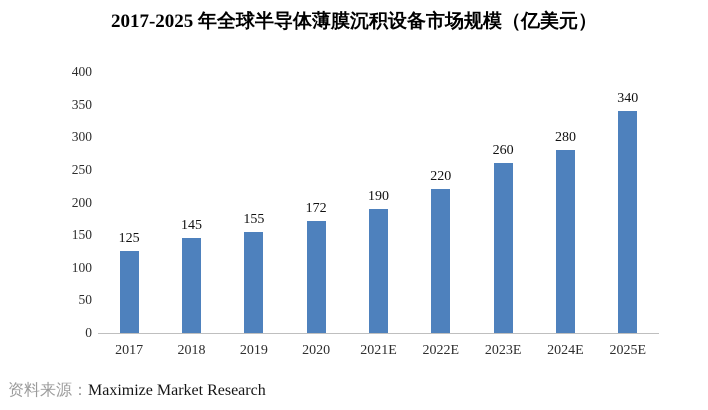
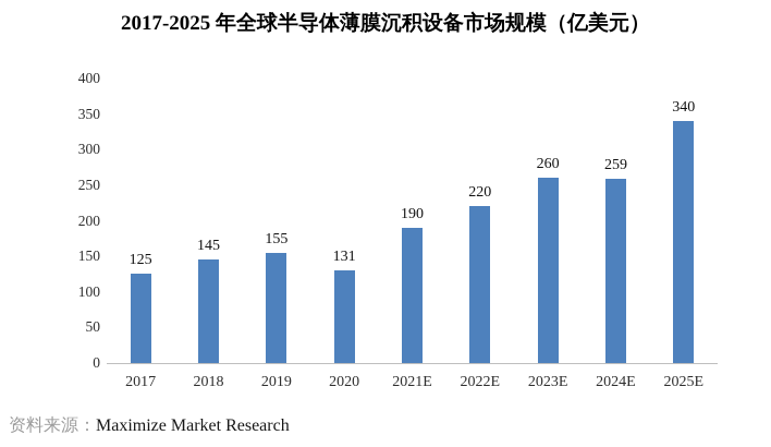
2020: 172 -> 131
2024E: 280 -> 259
